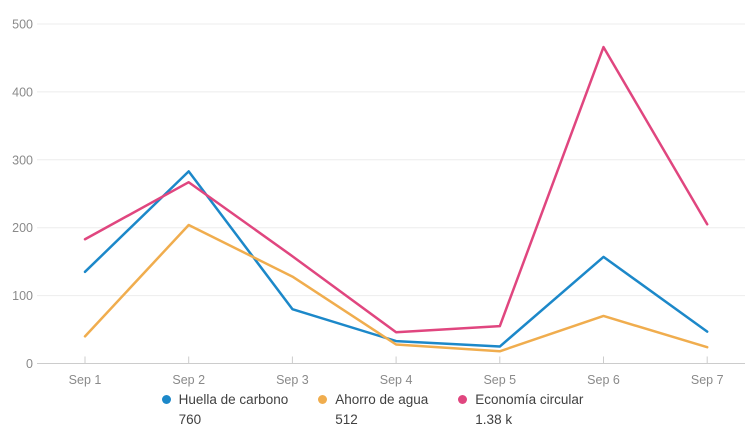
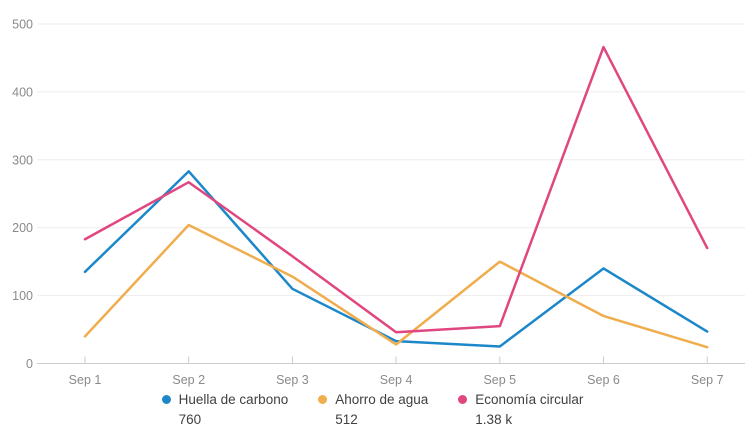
Huella de carbono/Sep 3: 80 -> 110
Ahorro de agua/Sep 5: 20 -> 150
Huella de carbono/Sep 6: 160 -> 140
Economía circular/Sep 7: 200 -> 170
